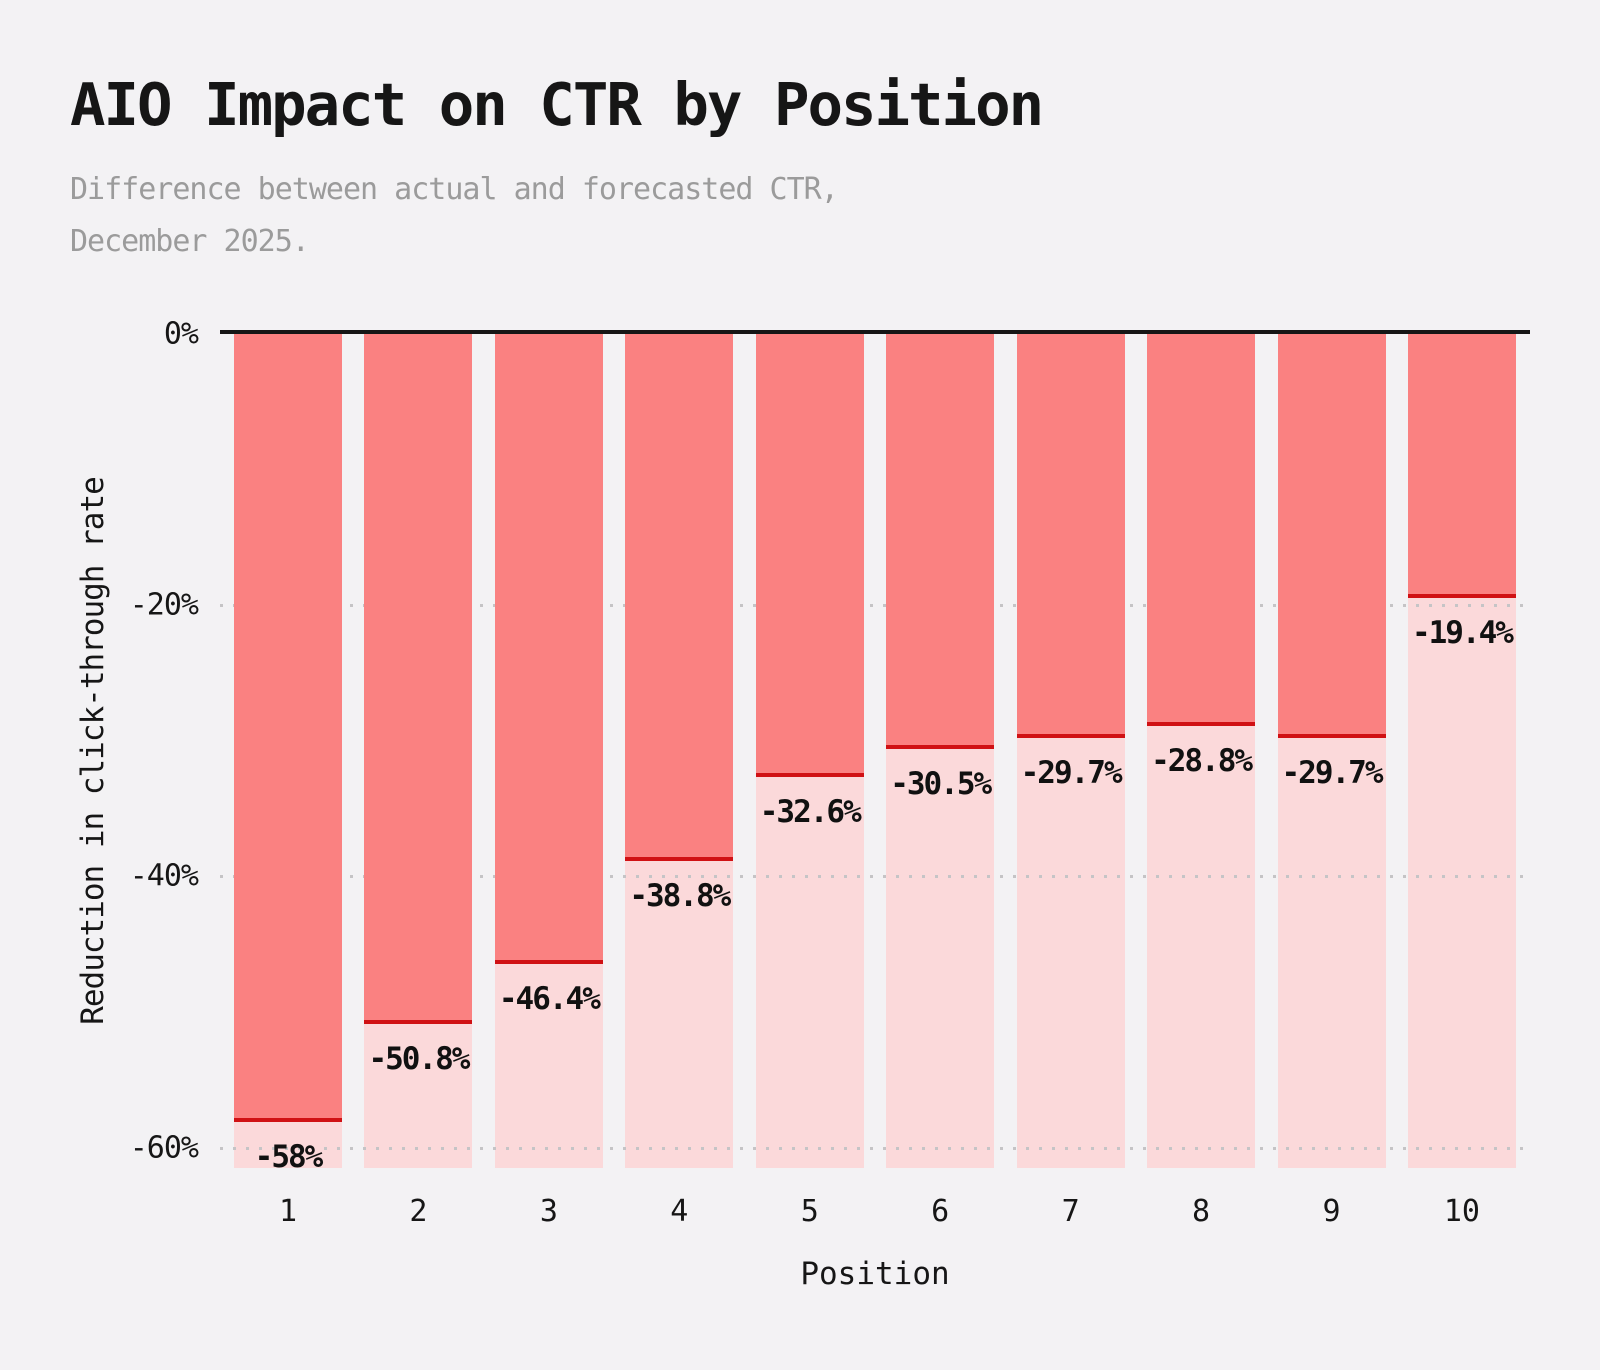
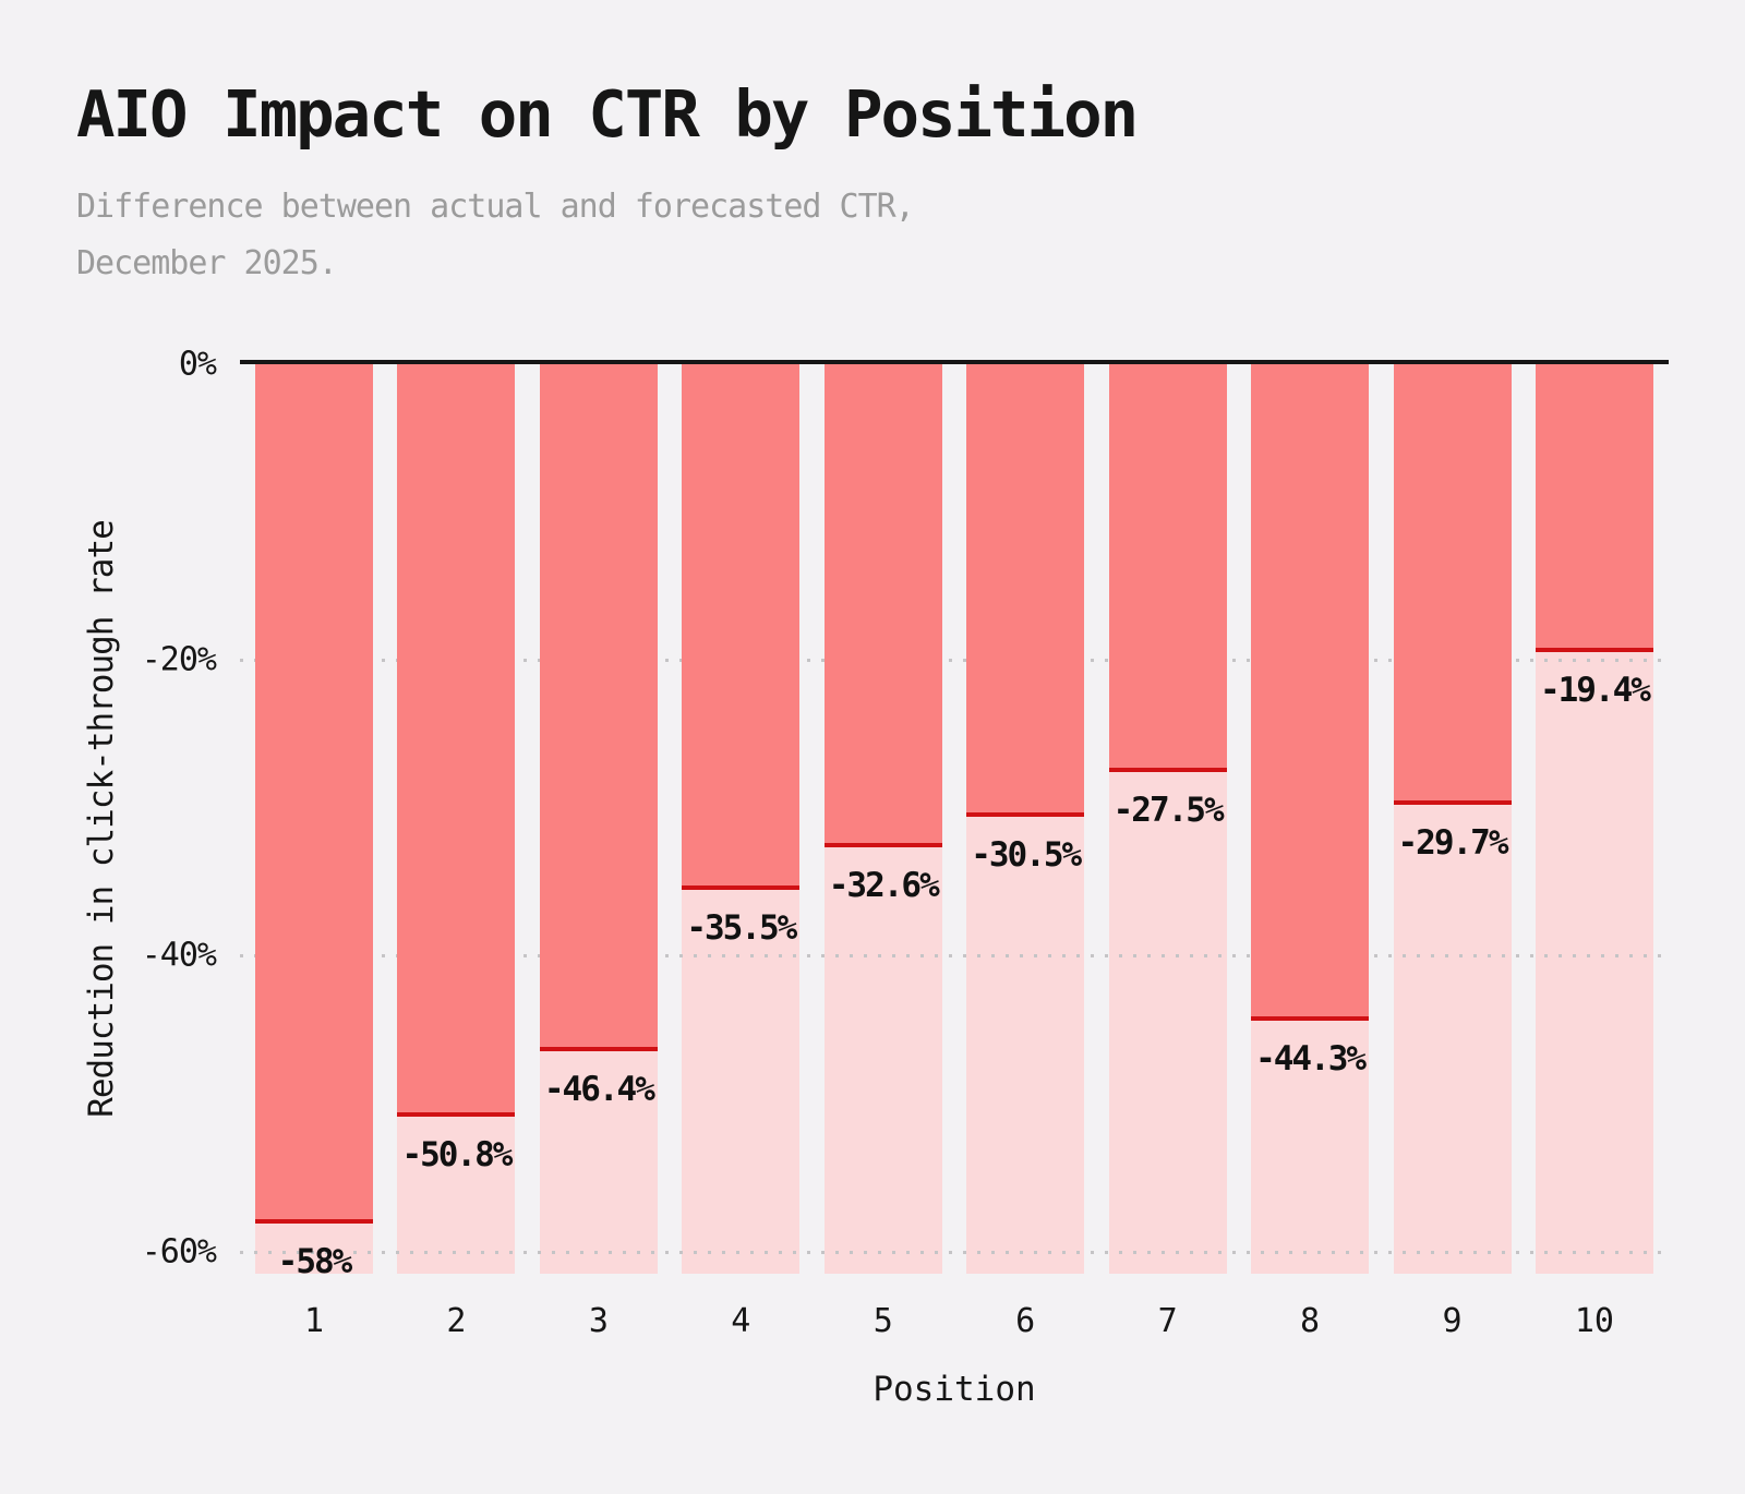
4: -38.8% -> -35.5%
7: -29.7% -> -27.5%
8: -28.8% -> -44.3%
